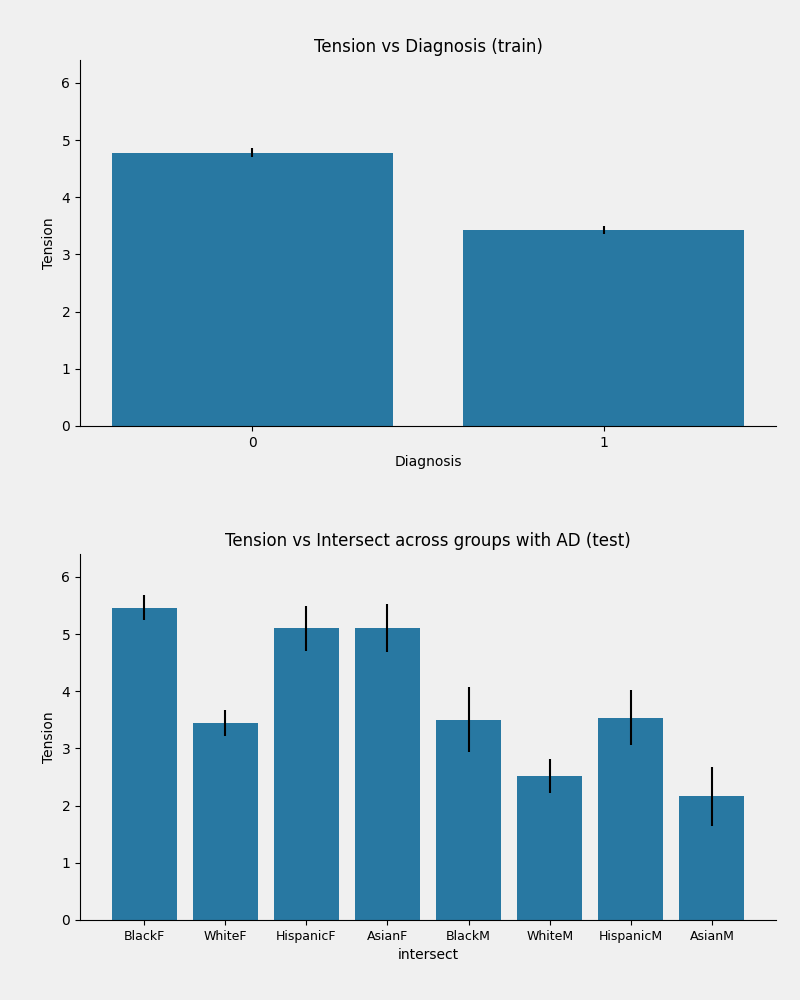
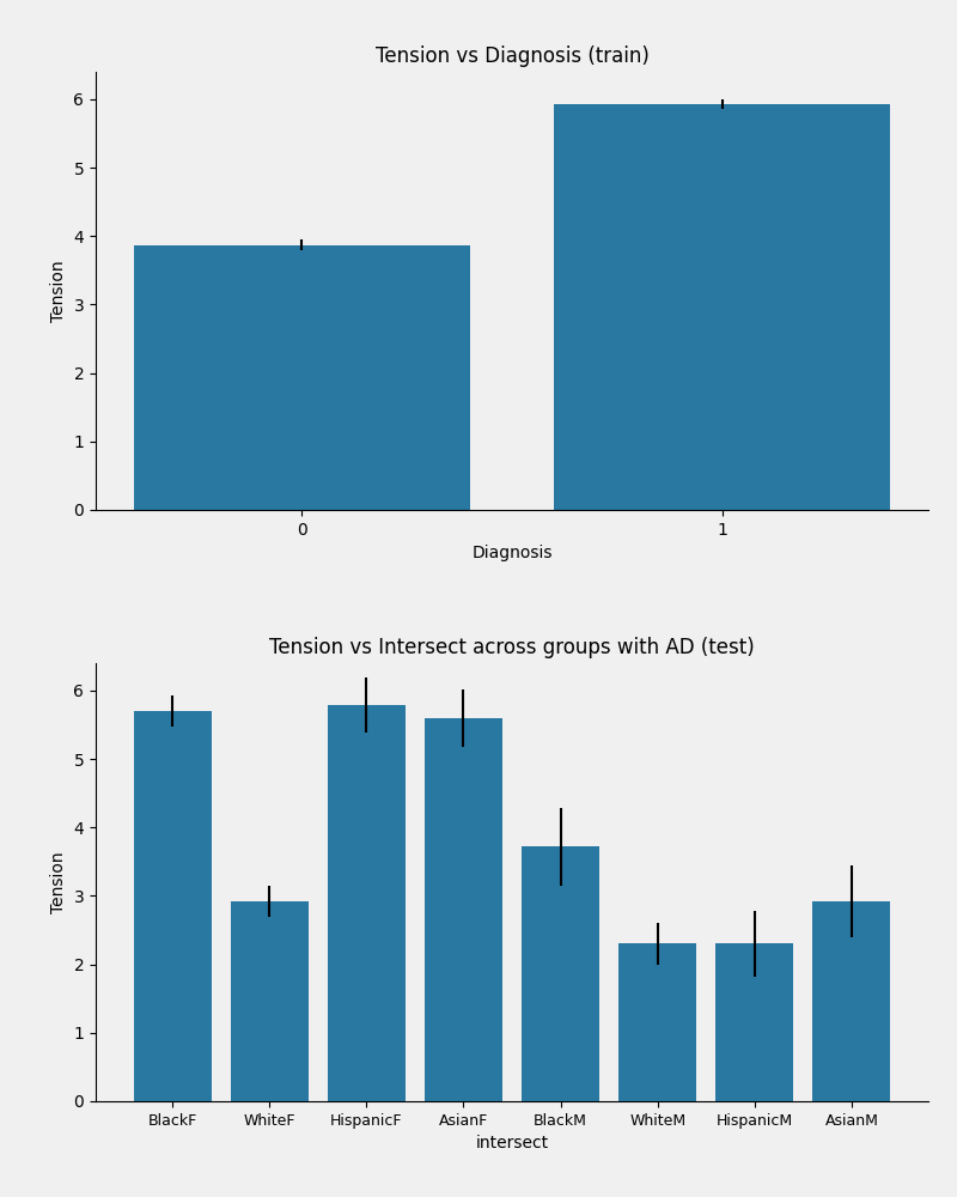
Tension vs Diagnosis (train)/0: 4.78 -> 3.87
Tension vs Diagnosis (train)/1: 3.42 -> 5.92
Tension vs Intersect across groups with AD (test)/BlackF: 5.46 -> 5.70
Tension vs Intersect across groups with AD (test)/WhiteF: 3.44 -> 2.92
Tension vs Intersect across groups with AD (test)/HispanicF: 5.10 -> 5.79
Tension vs Intersect across groups with AD (test)/AsianF: 5.10 -> 5.60
Tension vs Intersect across groups with AD (test)/BlackM: 3.50 -> 3.72
Tension vs Intersect across groups with AD (test)/WhiteM: 2.52 -> 2.30
Tension vs Intersect across groups with AD (test)/HispanicM: 3.54 -> 2.30
Tension vs Intersect across groups with AD (test)/AsianM: 2.16 -> 2.92
